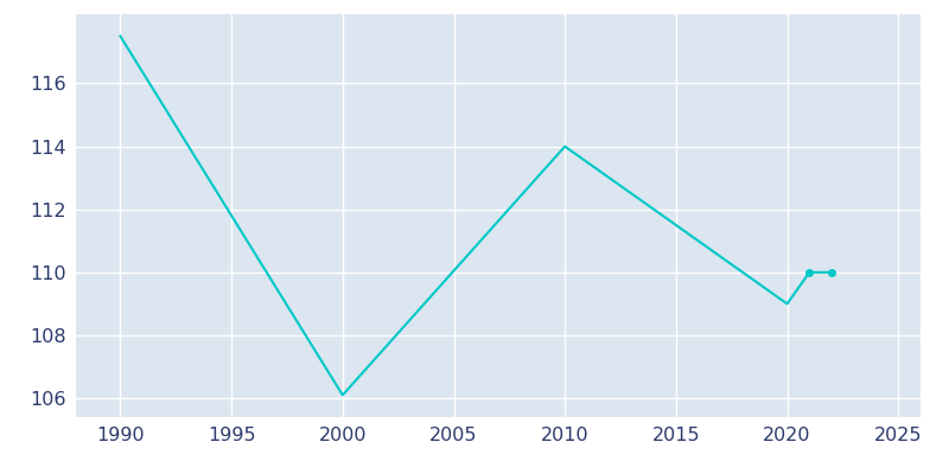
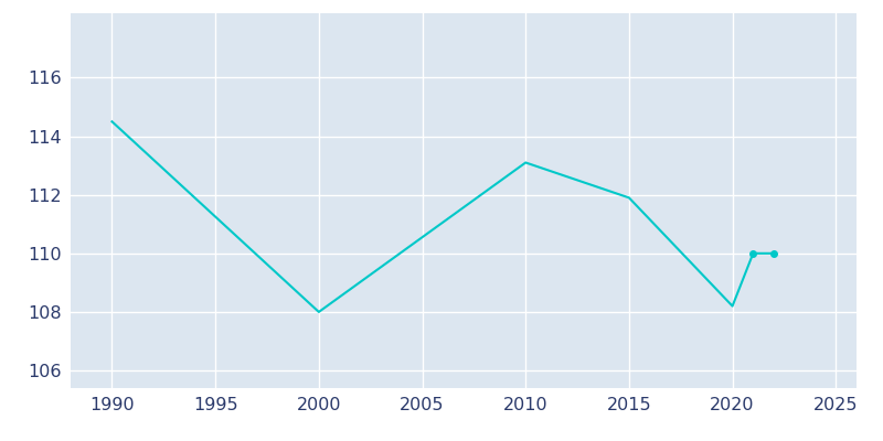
1990: 117.5 -> 114.5
2000: 106.1 -> 108.0
2010: 114.0 -> 113.1
2015: 111.5 -> 111.9
2020: 109.0 -> 108.2
